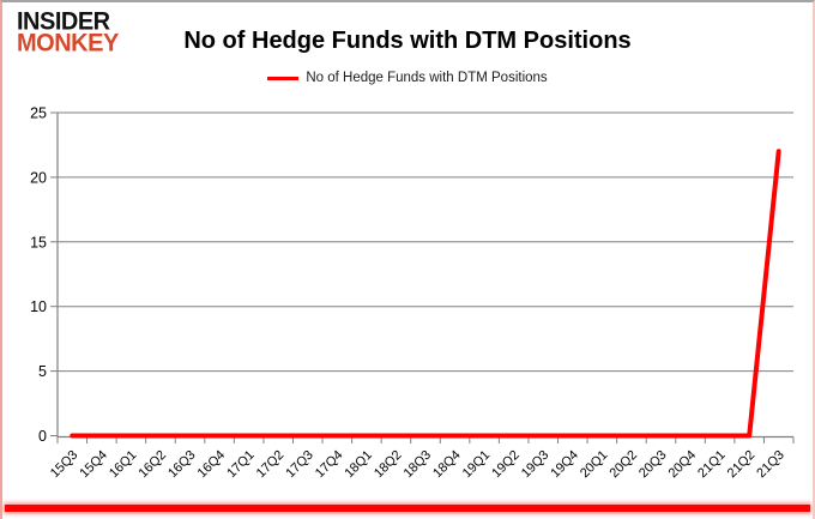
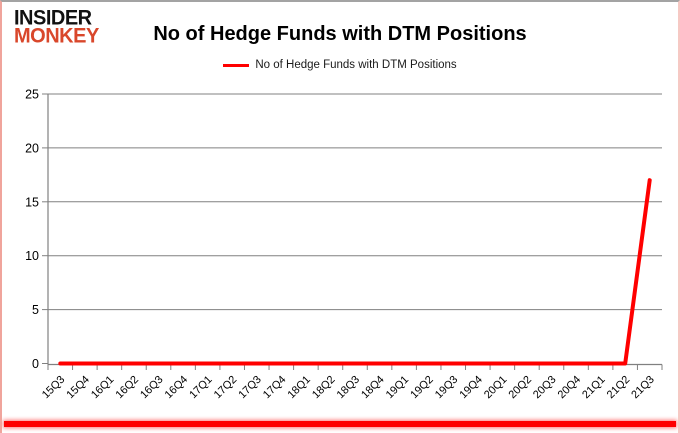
21Q3: 22 -> 17
